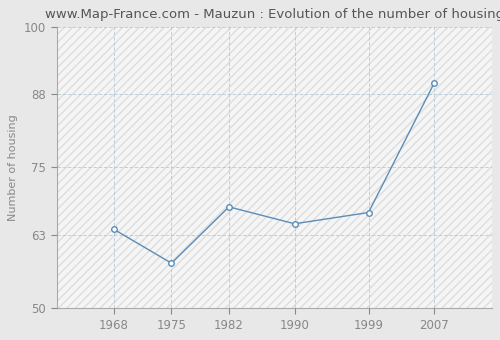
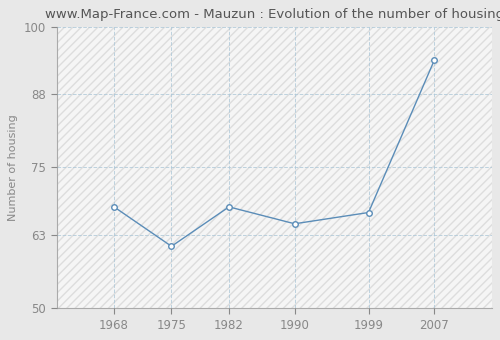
1968: 64 -> 68
1975: 58 -> 61
2007: 90 -> 94
